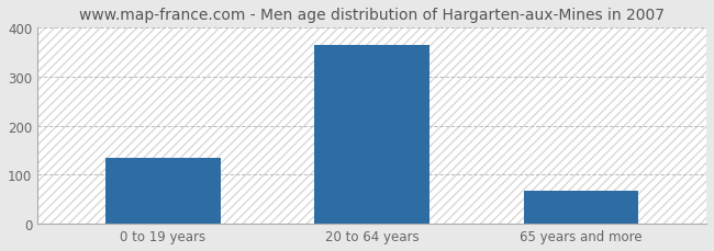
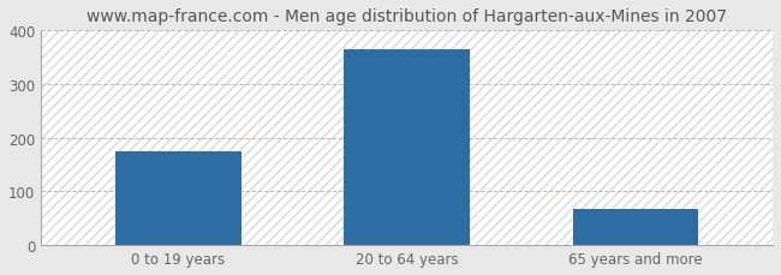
0 to 19 years: 135 -> 175
